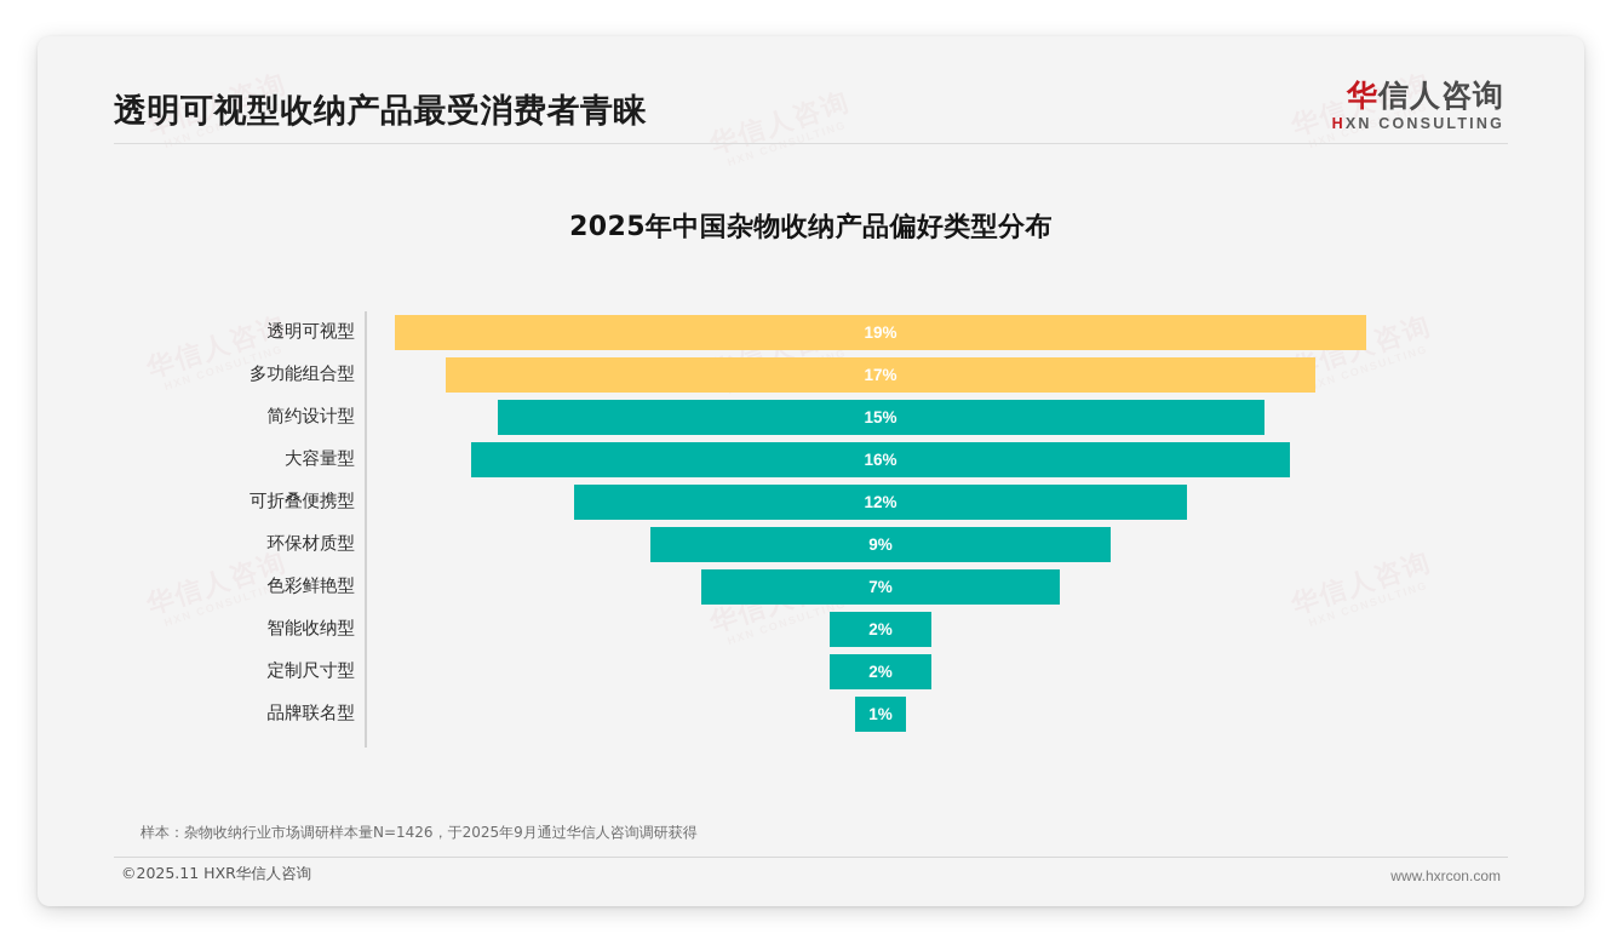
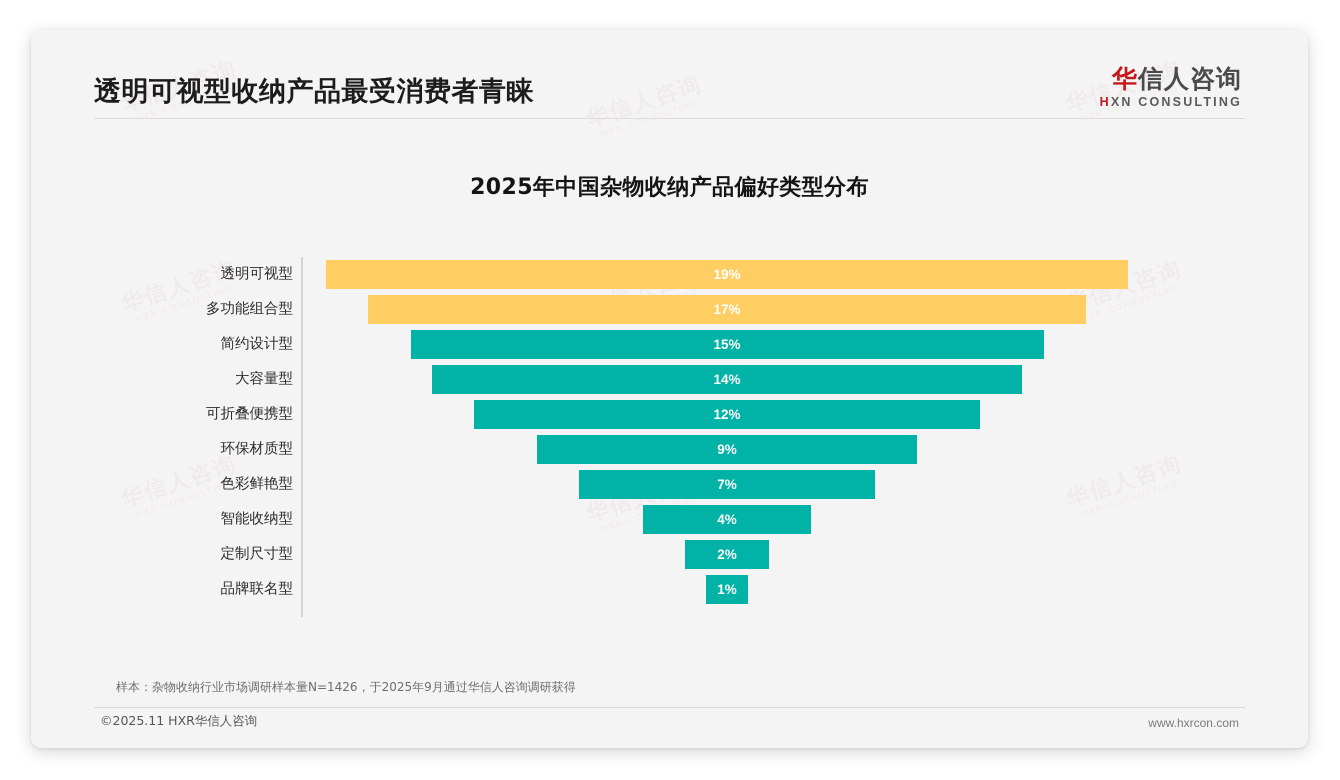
大容量型: 16% -> 14%
智能收纳型: 2% -> 4%
